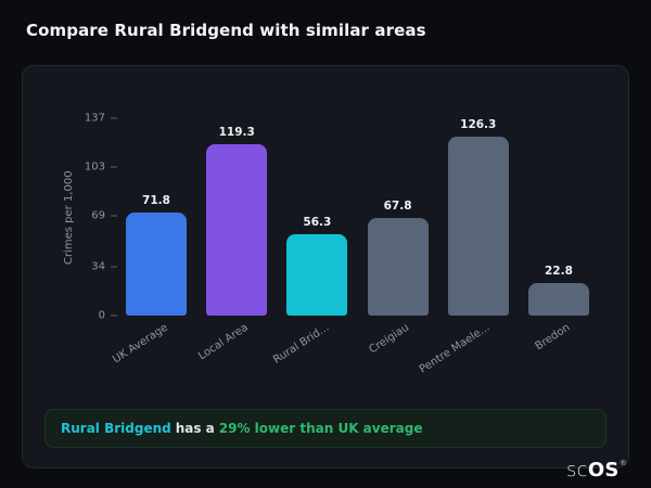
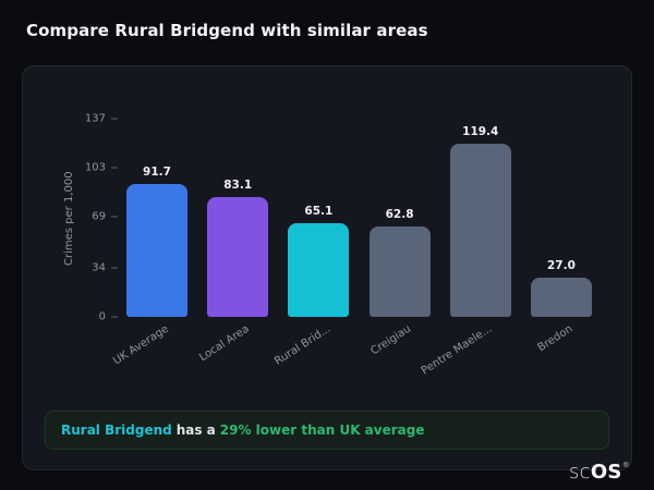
UK Average: 71.8 -> 91.7
Local Area: 119.3 -> 83.1
Rural Brid...: 56.3 -> 65.1
Creigiau: 67.8 -> 62.8
Pentre Maele...: 126.3 -> 119.4
Bredon: 22.8 -> 27.0
